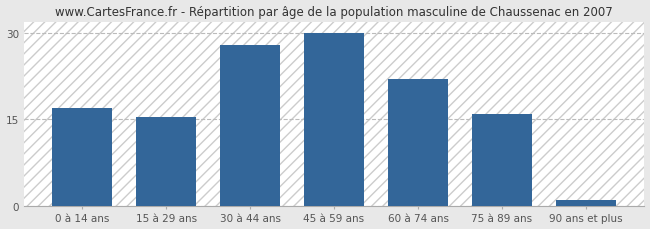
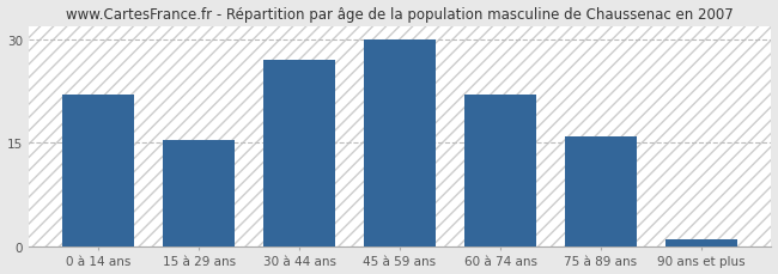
0 à 14 ans: 17.0 -> 22.0
30 à 44 ans: 28.0 -> 27.0
